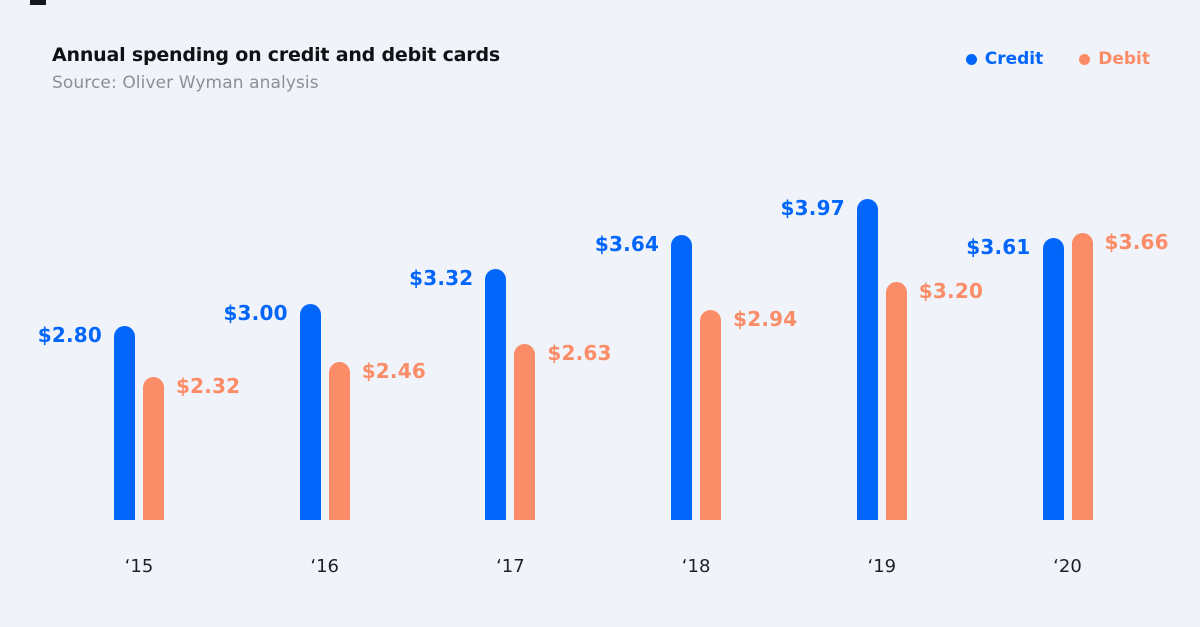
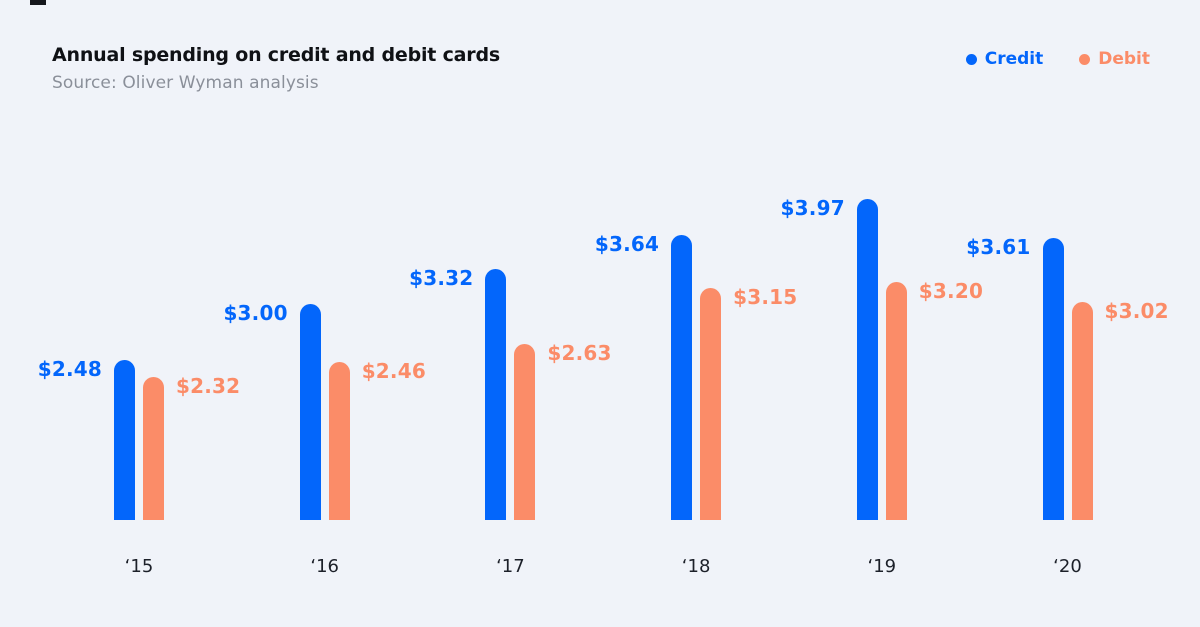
Credit/‘15: $2.80 -> $2.48
Debit/‘18: $2.94 -> $3.15
Debit/‘20: $3.66 -> $3.02
